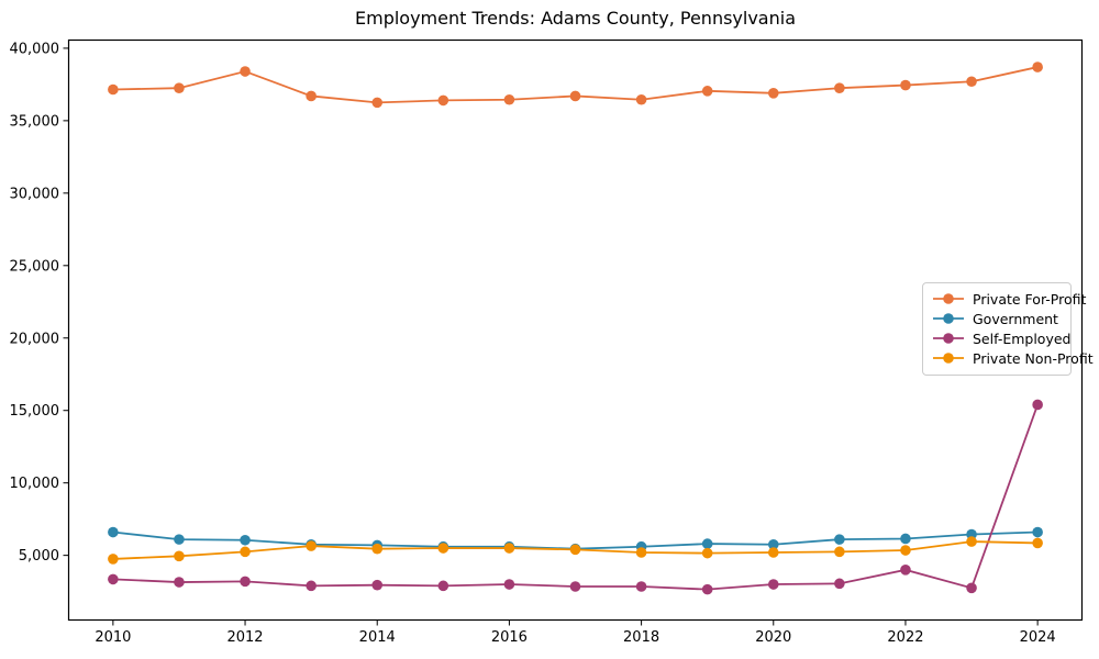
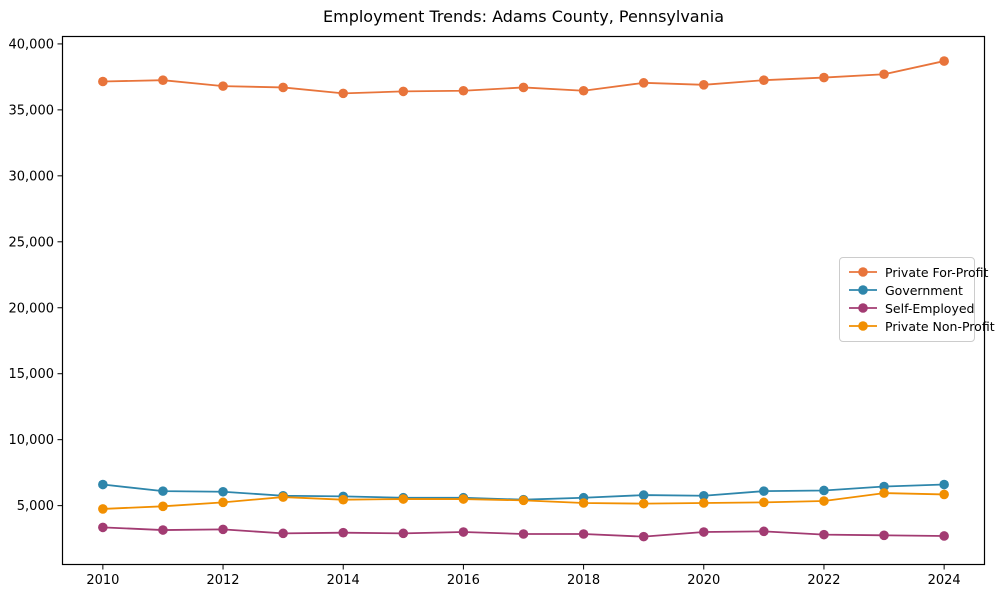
Private For-Profit/2012: 38400 -> 36800
Self-Employed/2022: 4000 -> 2800
Self-Employed/2024: 15400 -> 2700
